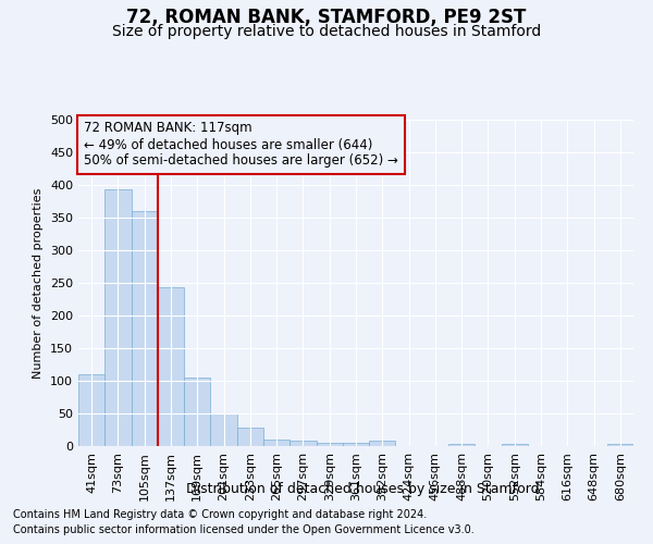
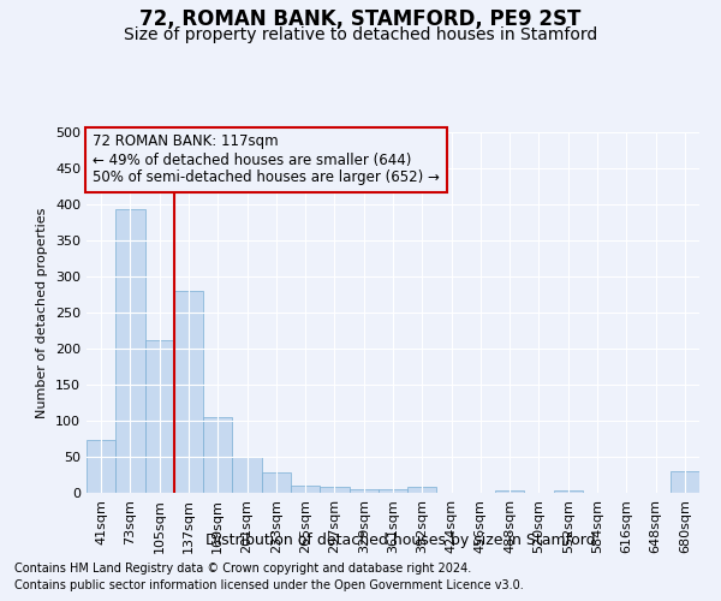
41sqm: 110 -> 74
105sqm: 360 -> 212
137sqm: 243 -> 280
680sqm: 3 -> 30
